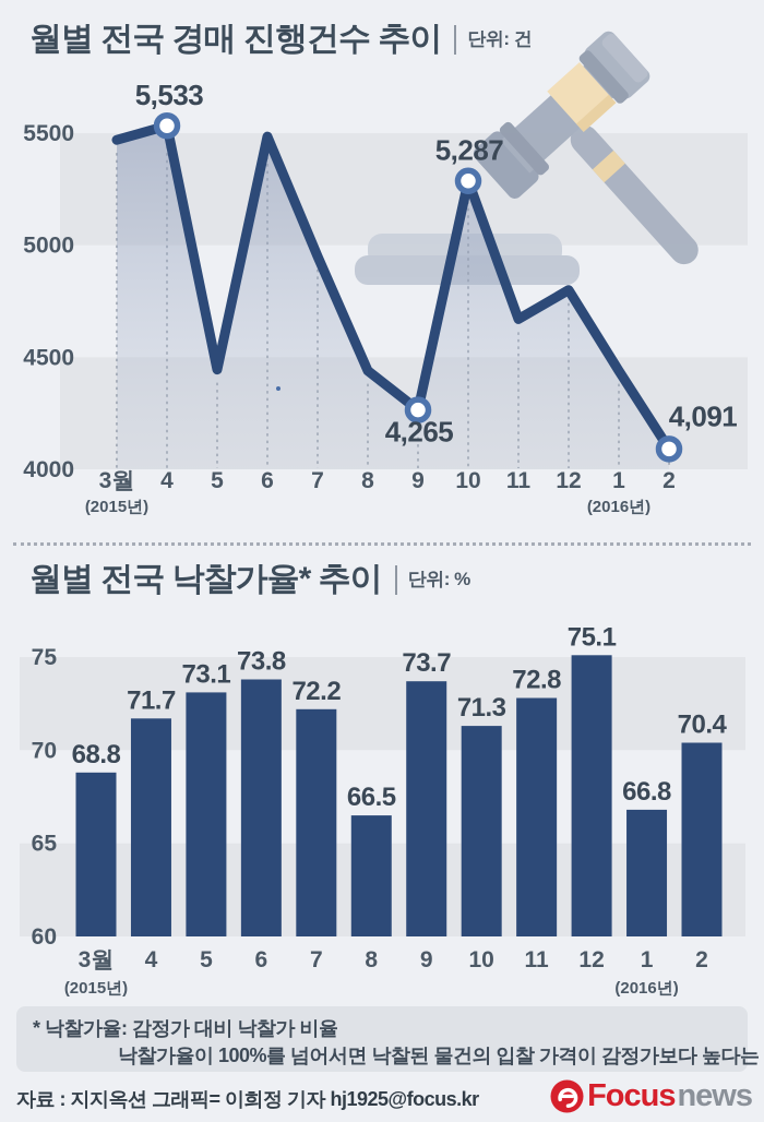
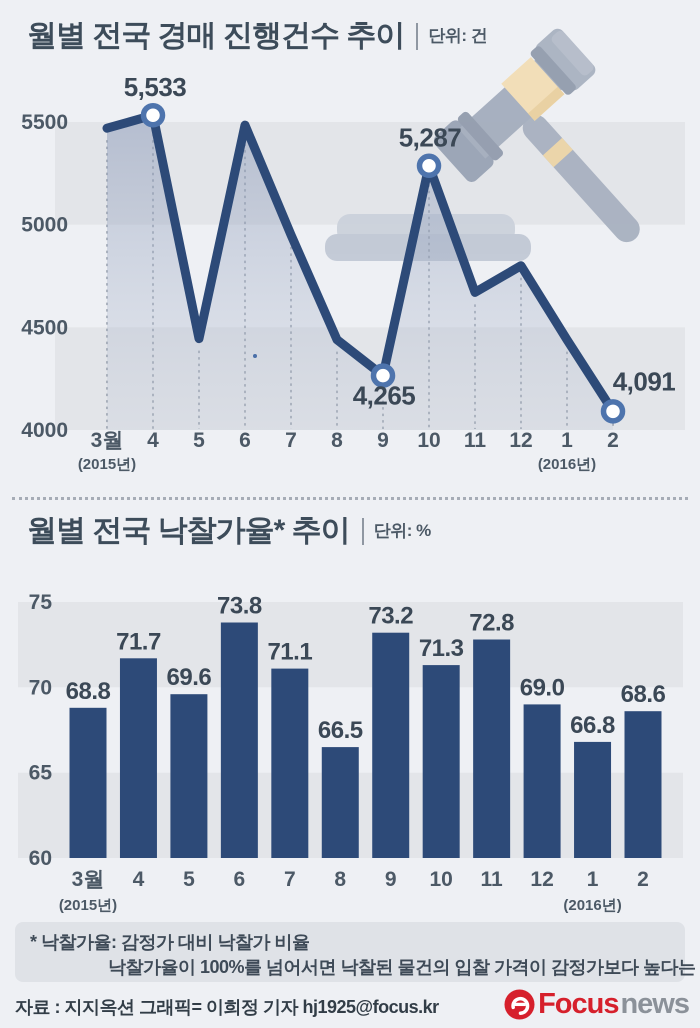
월별 전국 낙찰가율* 추이/5: 73.1 -> 69.6
월별 전국 낙찰가율* 추이/7: 72.2 -> 71.1
월별 전국 낙찰가율* 추이/9: 73.7 -> 73.2
월별 전국 낙찰가율* 추이/12: 75.1 -> 69.0
월별 전국 낙찰가율* 추이/2: 70.4 -> 68.6
